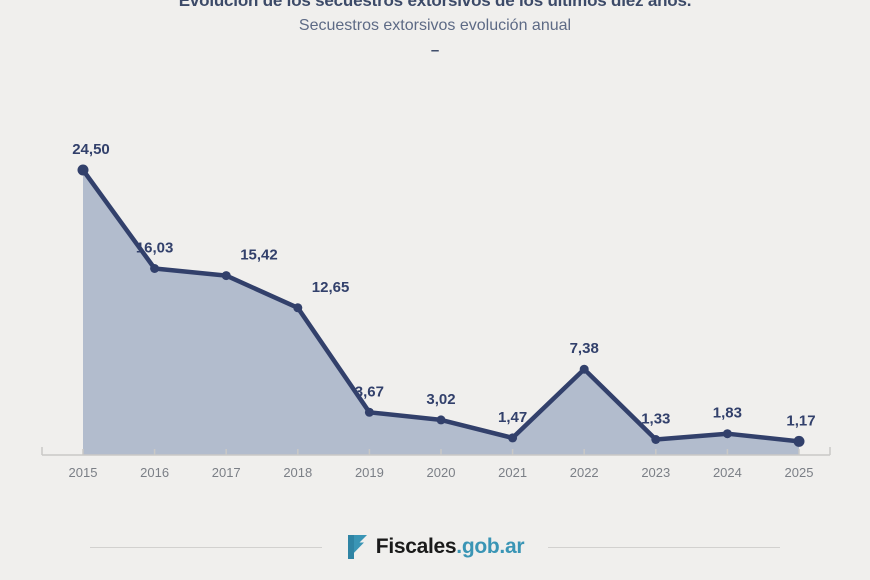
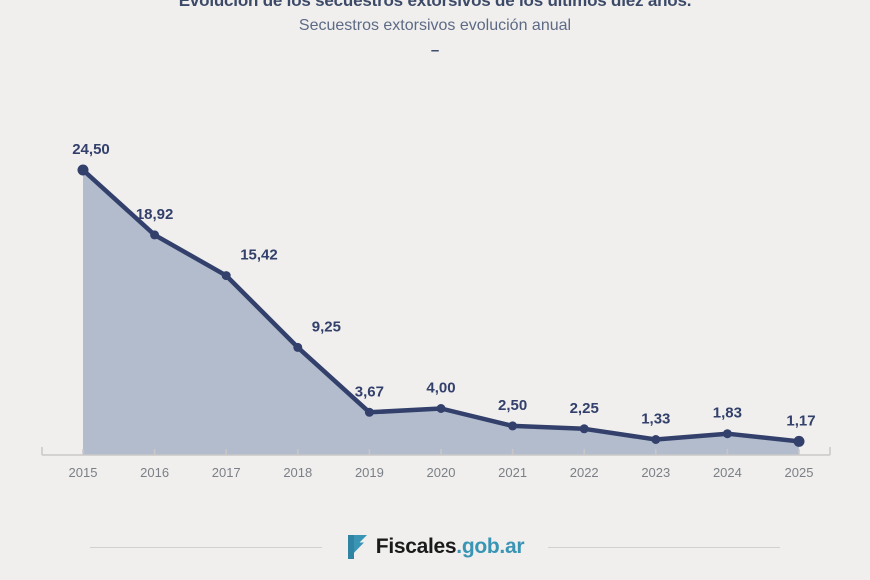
2016: 16,03 -> 18,92
2018: 12,65 -> 9,25
2020: 3,02 -> 4,00
2021: 1,47 -> 2,50
2022: 7,38 -> 2,25
